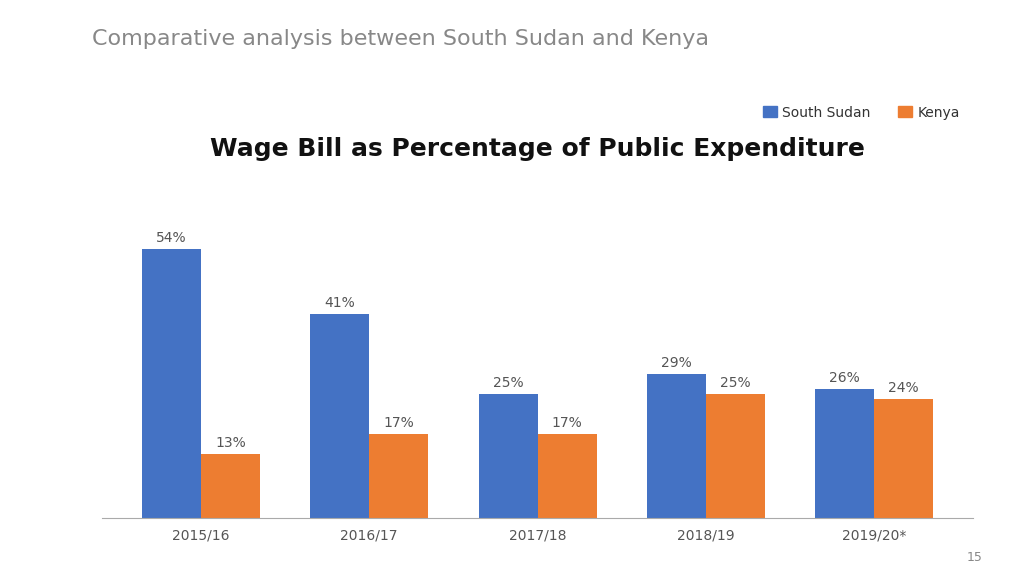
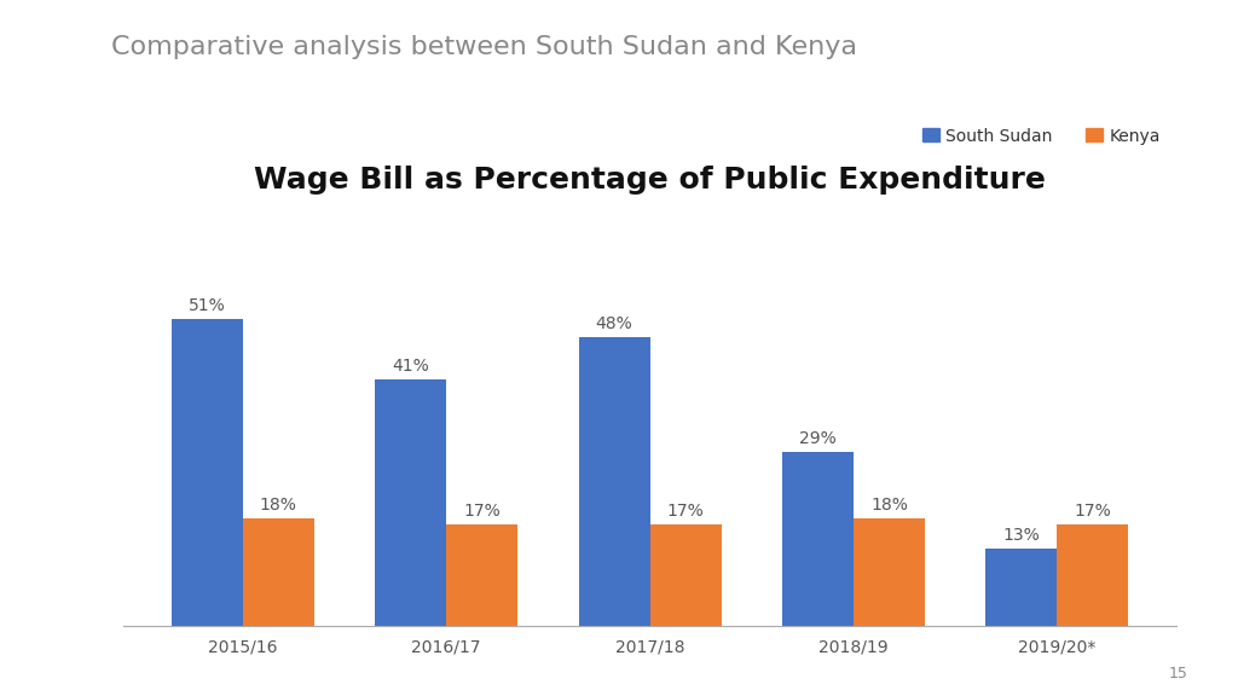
South Sudan/2015/16: 54% -> 51%
Kenya/2015/16: 13% -> 18%
South Sudan/2017/18: 25% -> 48%
Kenya/2018/19: 25% -> 18%
South Sudan/2019/20*: 26% -> 13%
Kenya/2019/20*: 24% -> 17%
